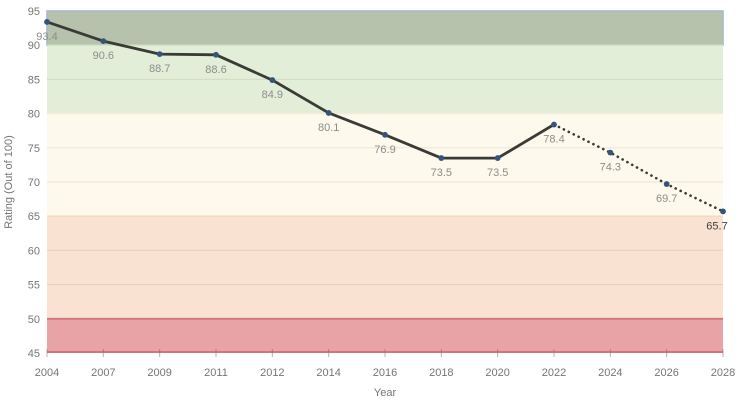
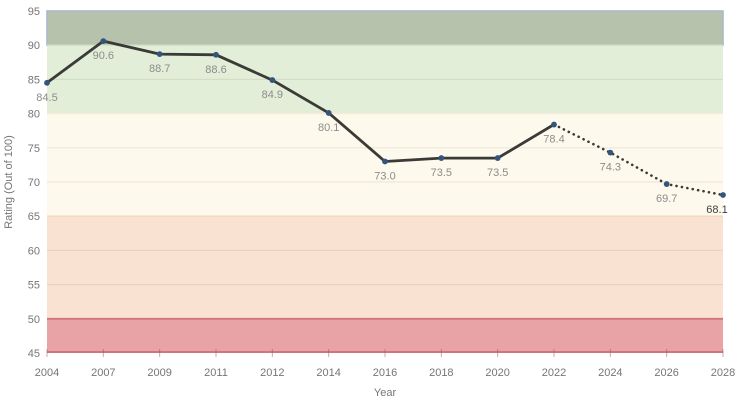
2004: 93.4 -> 84.5
2016: 76.9 -> 73.0
2028: 65.7 -> 68.1
